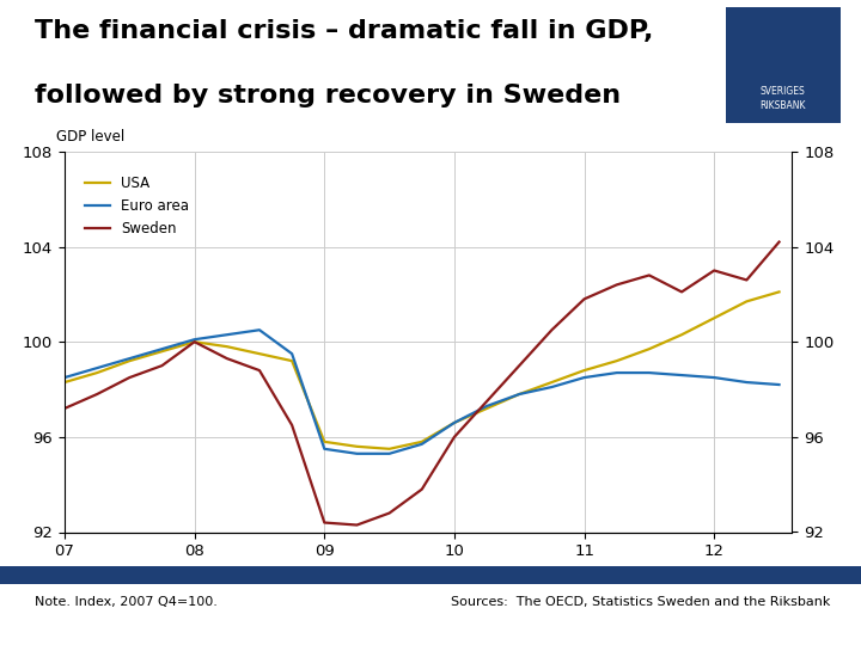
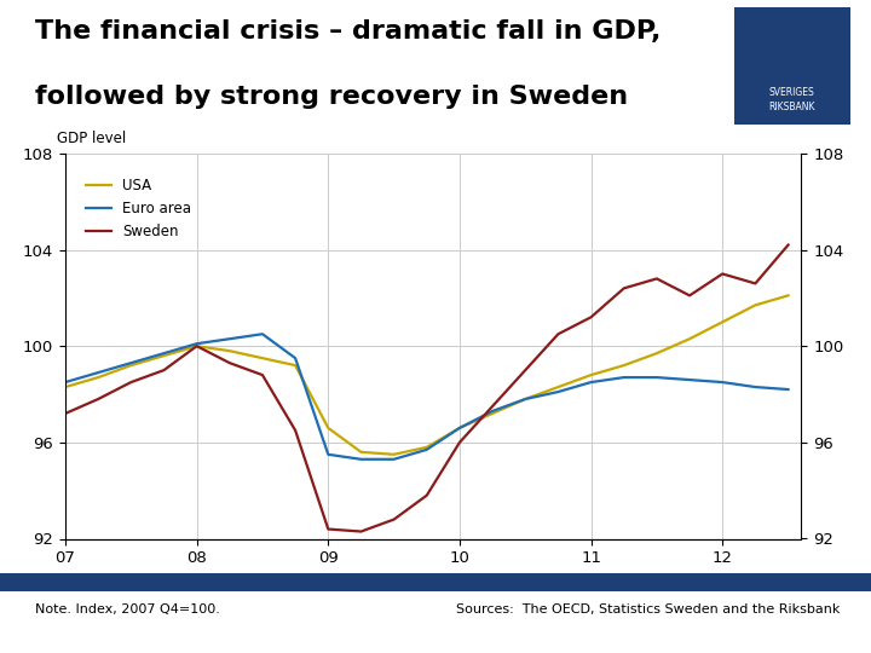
USA/09: 95.8 -> 96.6
Sweden/11: 101.8 -> 101.2
